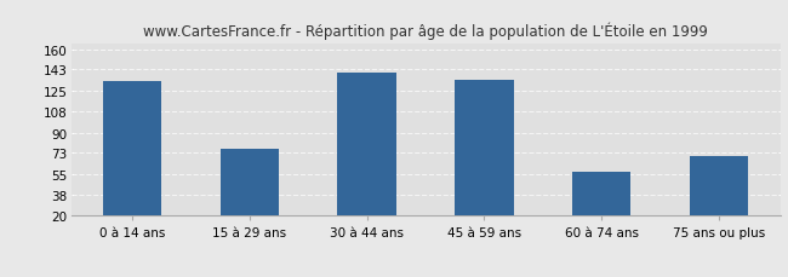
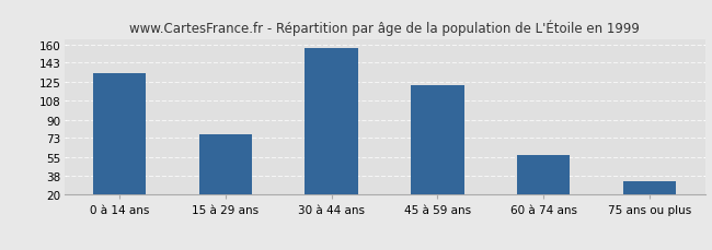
30 à 44 ans: 140 -> 157
45 à 59 ans: 134 -> 122
75 ans ou plus: 70 -> 33
